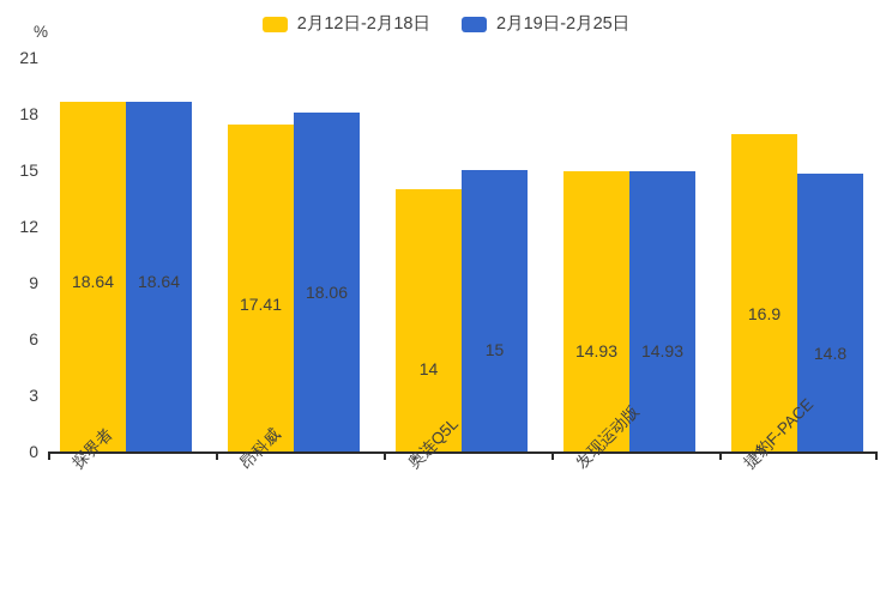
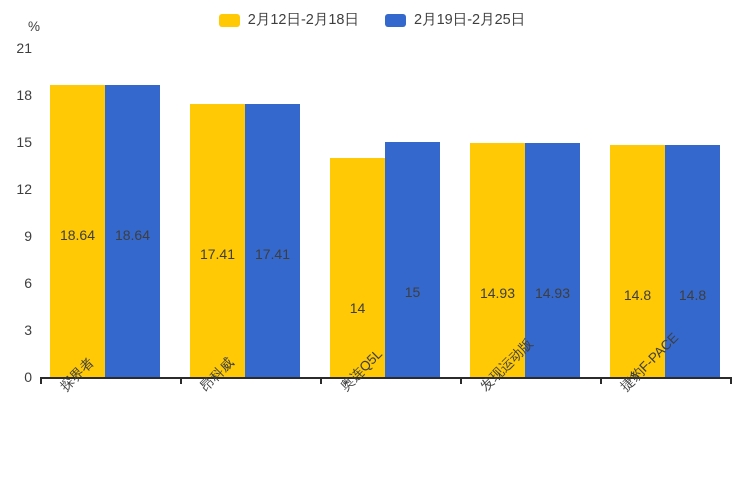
2月19日-2月25日/昂科威: 18.06 -> 17.41
2月12日-2月18日/捷豹F-PACE: 16.9 -> 14.8
